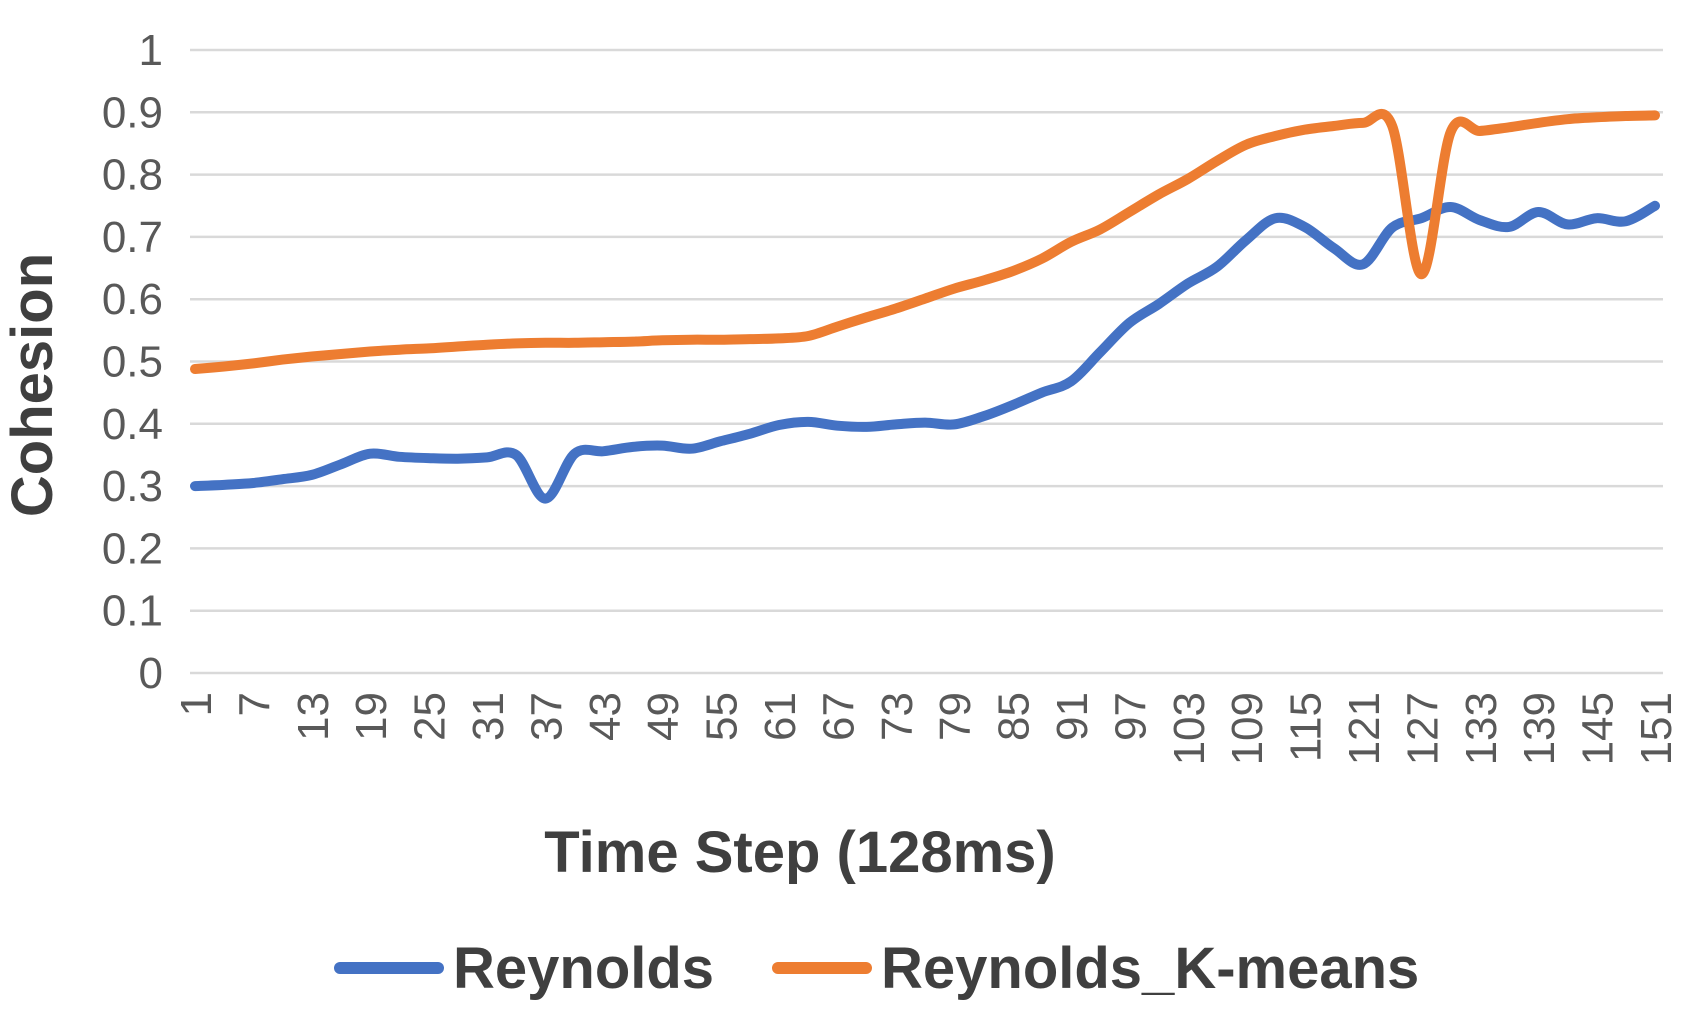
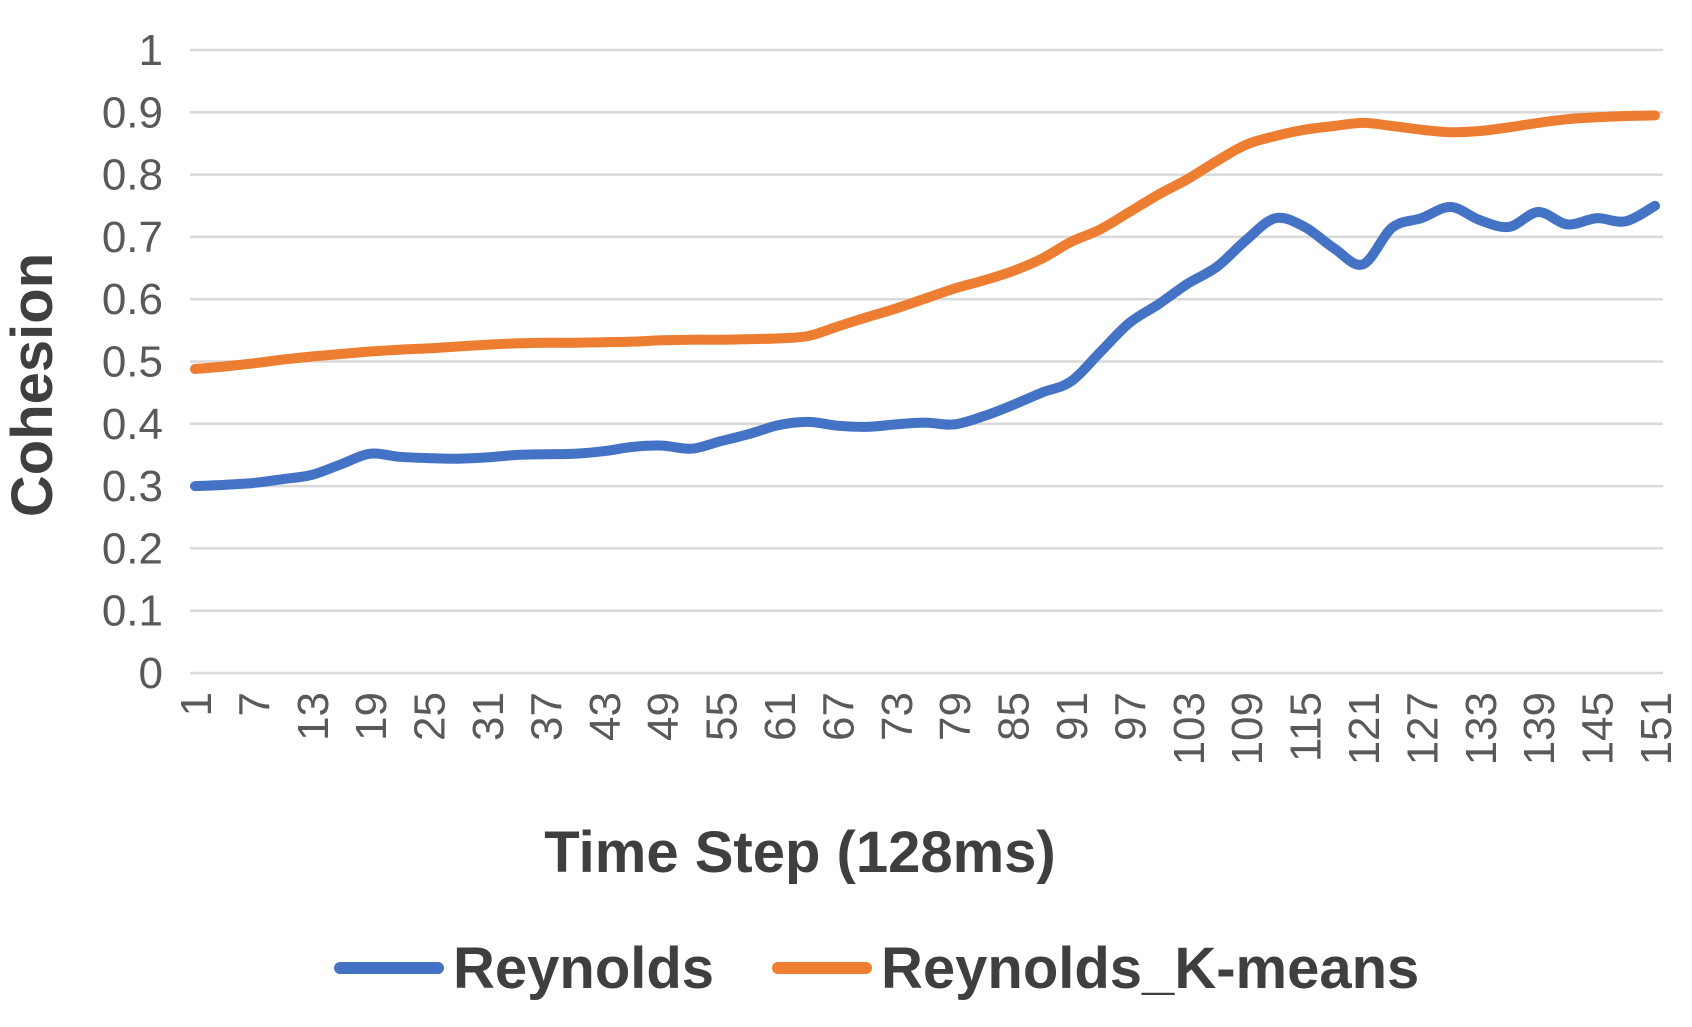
Reynolds/37: 0.28 -> 0.35
Reynolds_K-means/127: 0.64 -> 0.87
